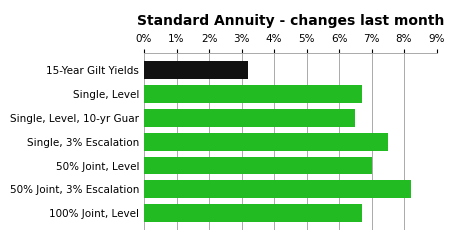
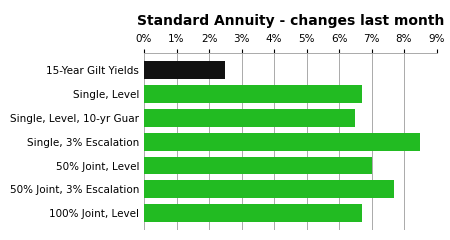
15-Year Gilt Yields: 3.2% -> 2.5%
Single, 3% Escalation: 7.5% -> 8.5%
50% Joint, 3% Escalation: 8.2% -> 7.7%
